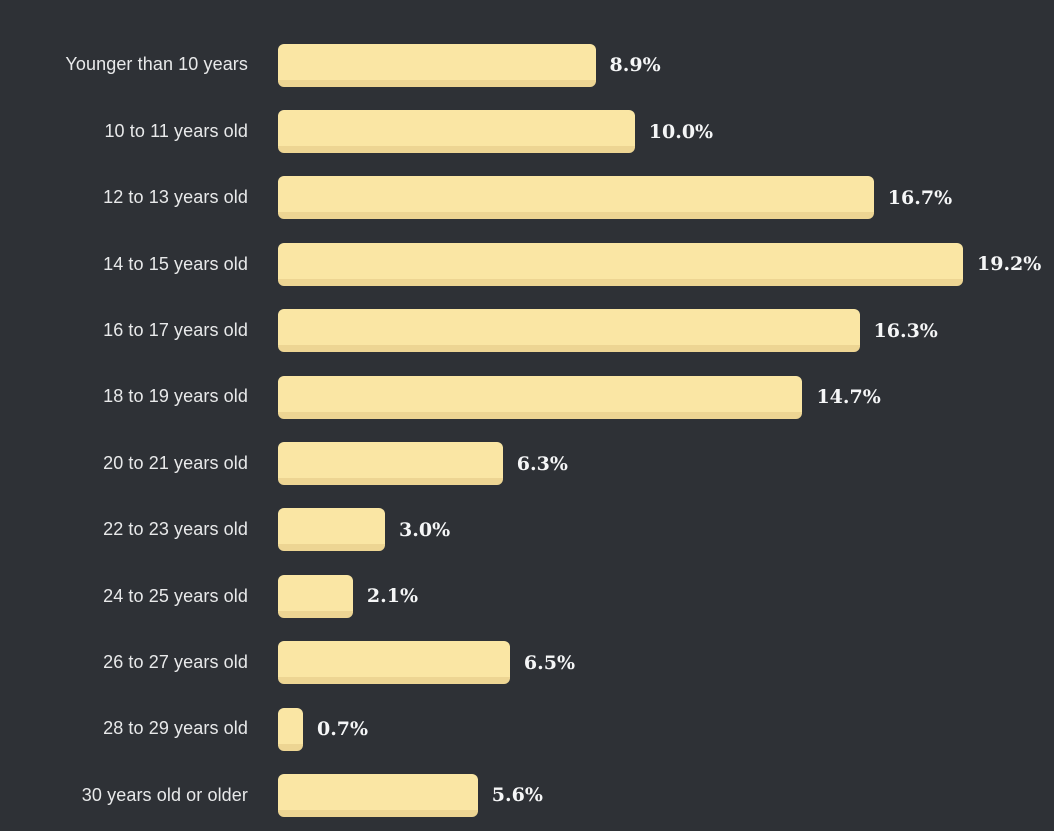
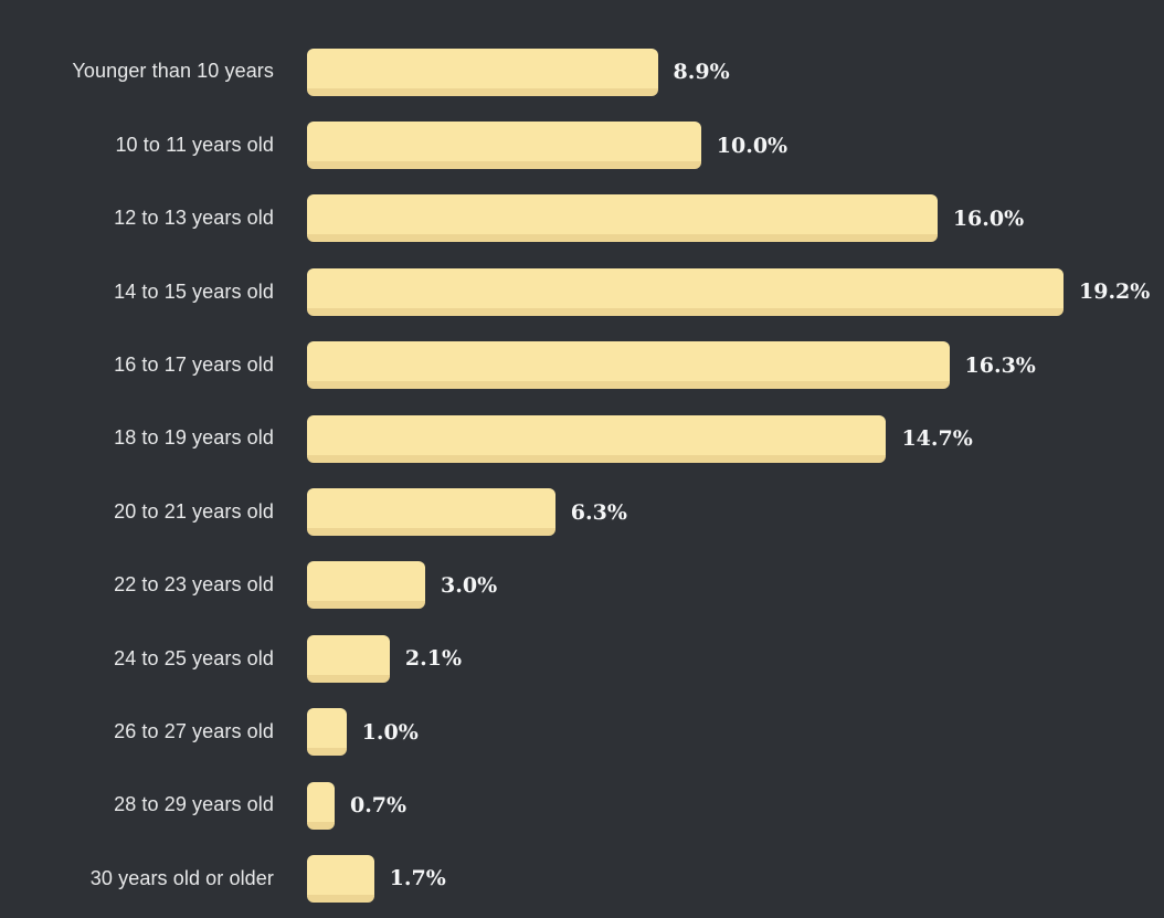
12 to 13 years old: 16.7% -> 16.0%
26 to 27 years old: 6.5% -> 1.0%
30 years old or older: 5.6% -> 1.7%
